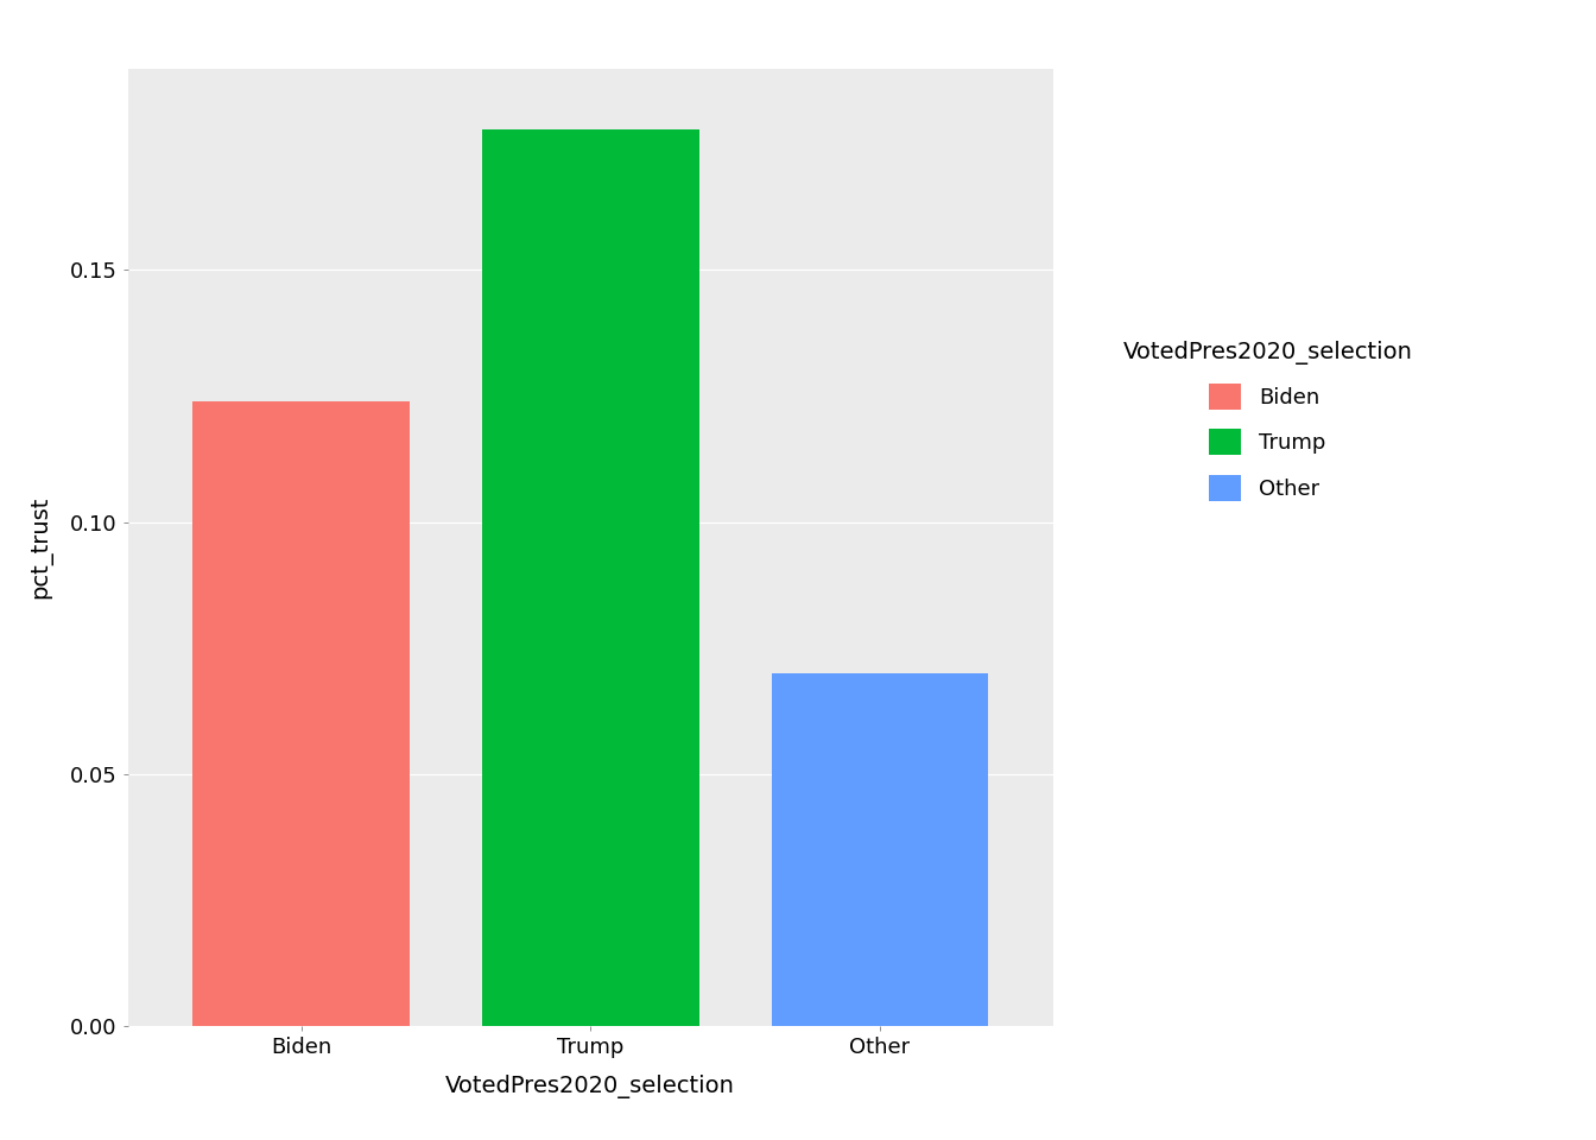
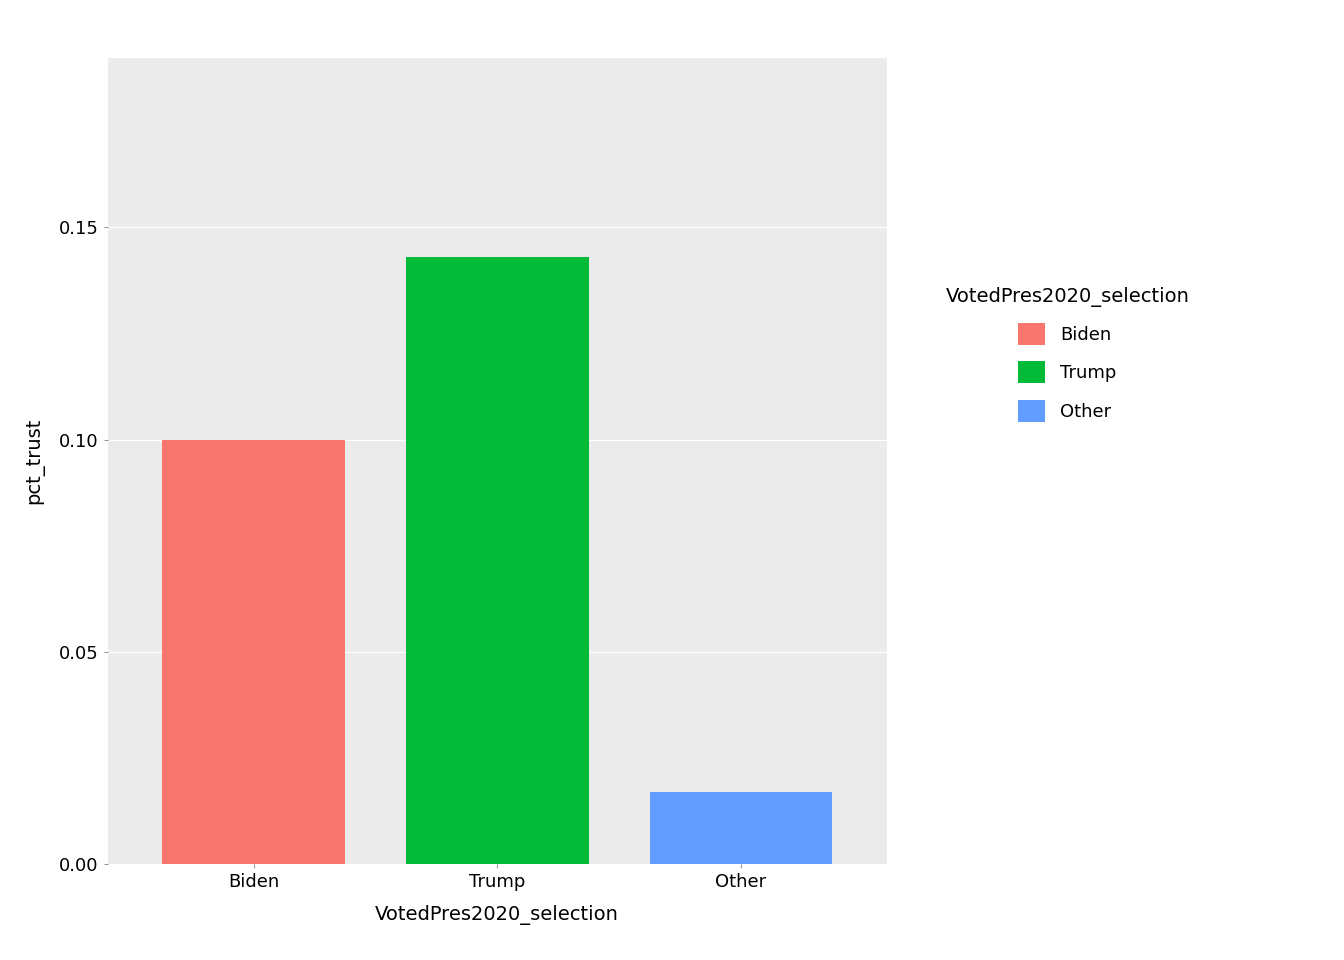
Biden: 0.124 -> 0.100
Trump: 0.178 -> 0.143
Other: 0.070 -> 0.017
